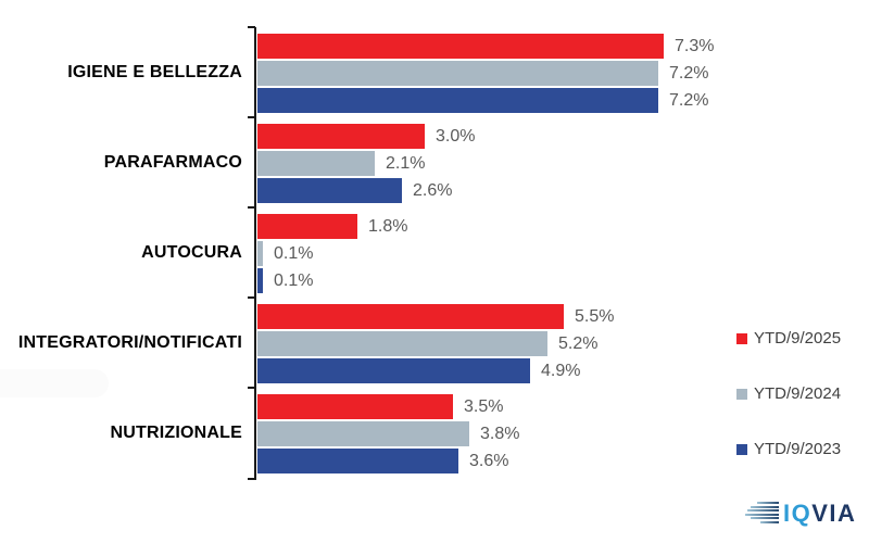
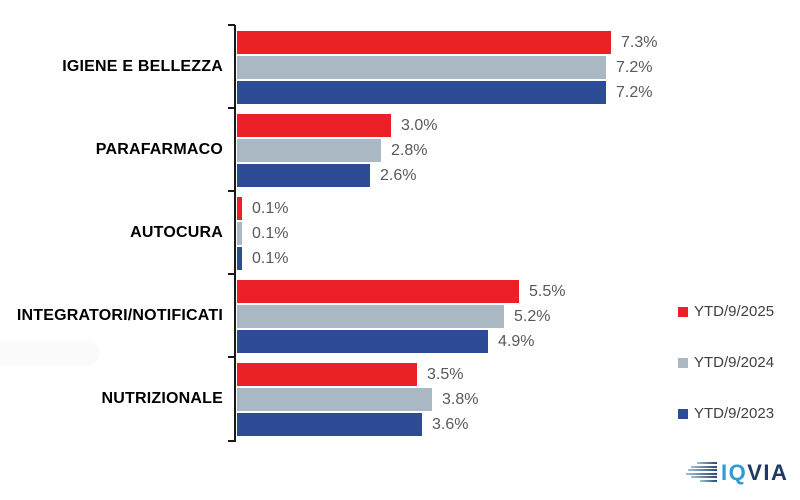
YTD/9/2024/PARAFARMACO: 2.1% -> 2.8%
YTD/9/2025/AUTOCURA: 1.8% -> 0.1%
